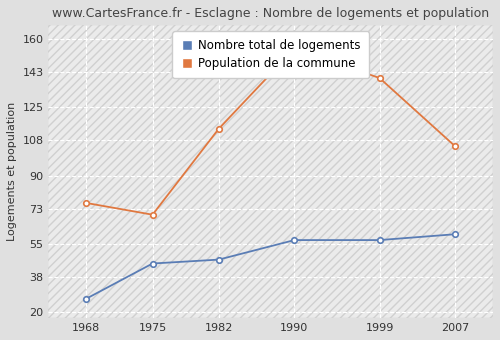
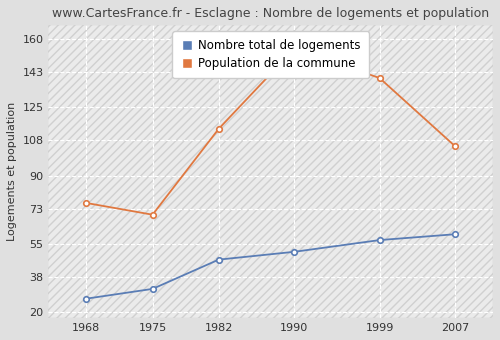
Nombre total de logements/1975: 45 -> 32
Nombre total de logements/1990: 57 -> 51
